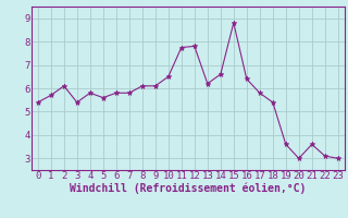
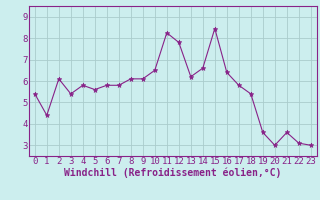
1: 5.70 -> 4.40
11: 7.75 -> 8.25
15: 8.80 -> 8.45
